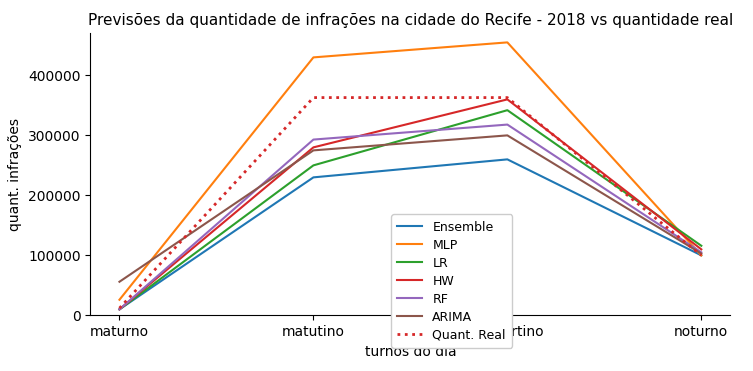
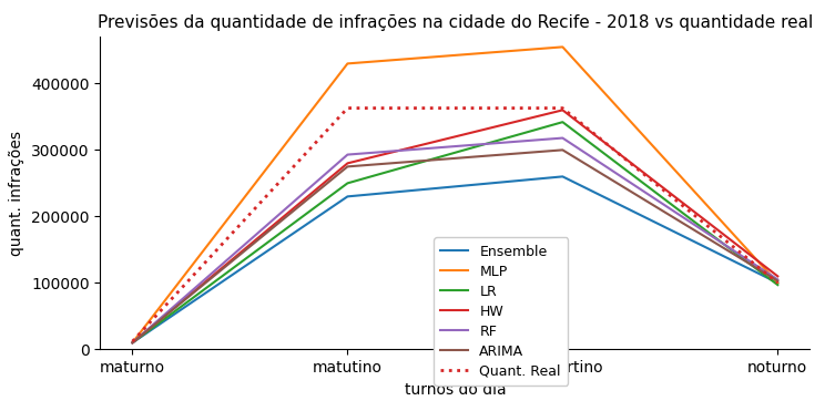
MLP/maturno: 26000 -> 10000
ARIMA/maturno: 56000 -> 10000
LR/noturno: 116000 -> 97000
